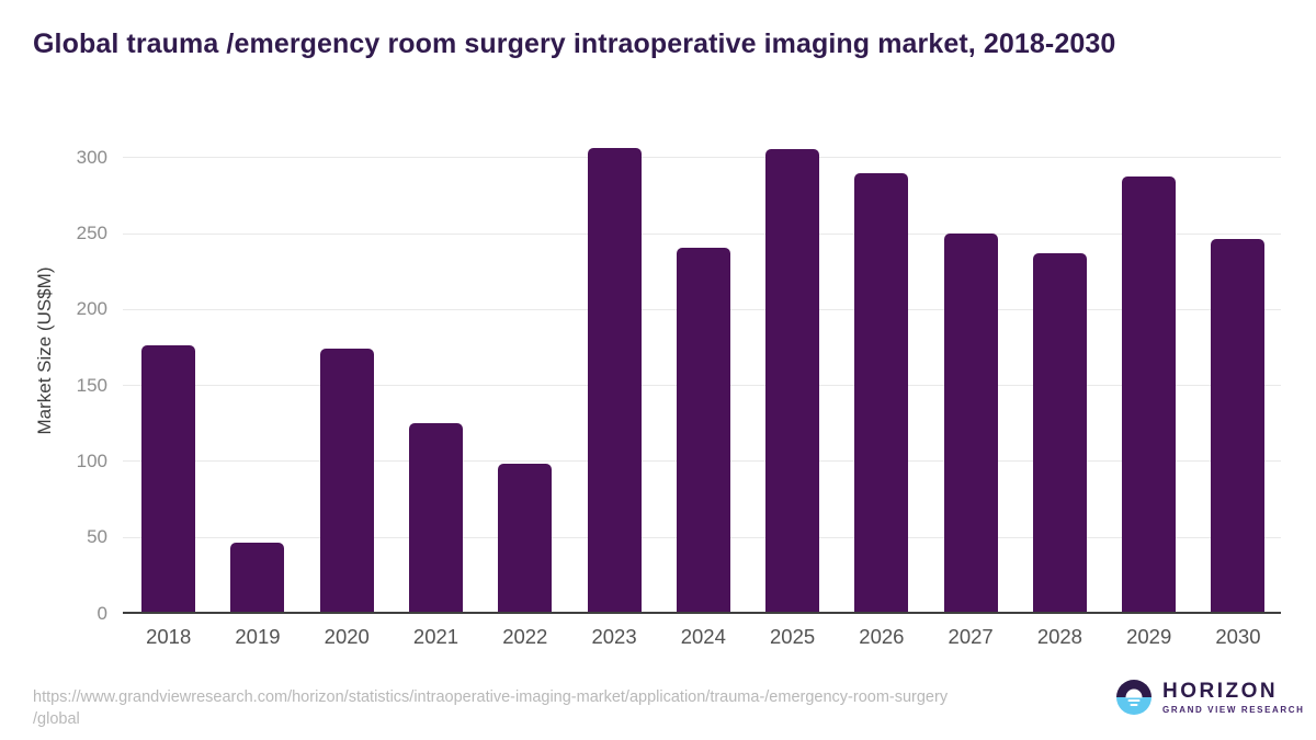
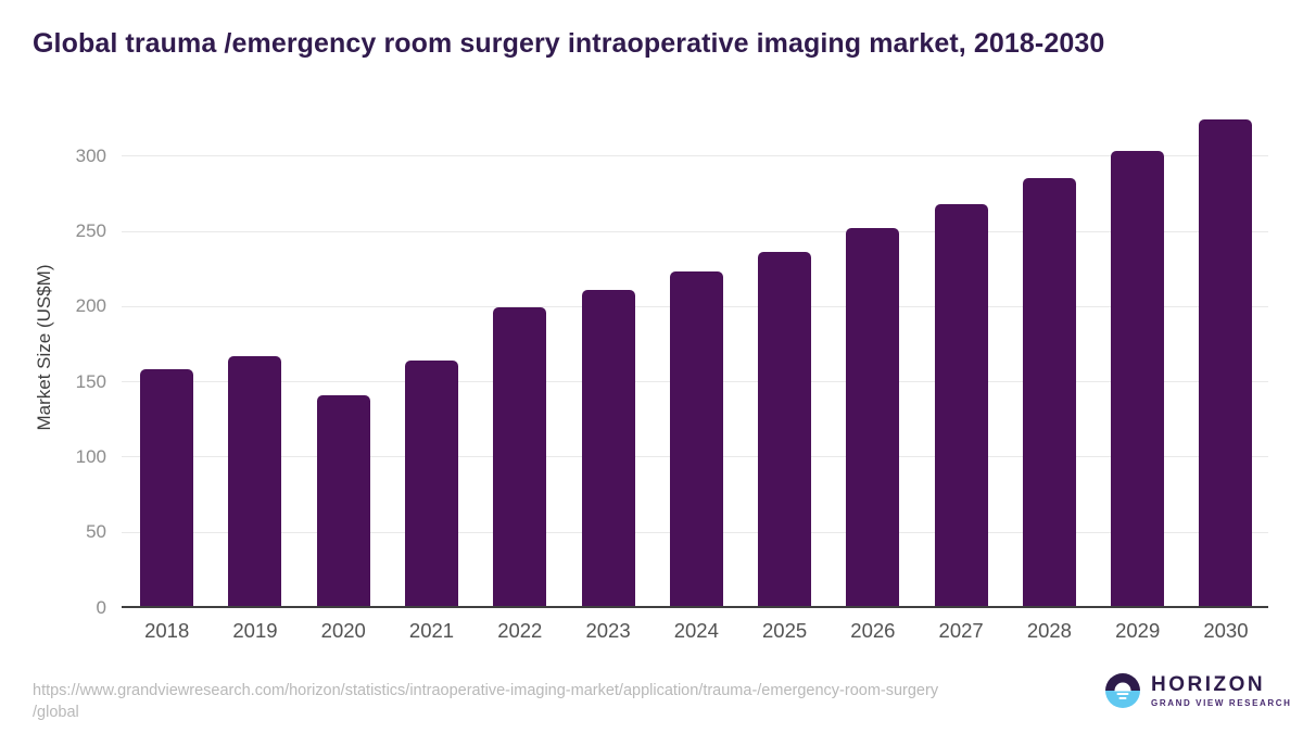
2018: 176 -> 158
2019: 46 -> 167
2020: 174 -> 141
2021: 125 -> 164
2022: 98 -> 199
2023: 306 -> 211
2024: 240 -> 223
2025: 305 -> 236
2026: 289 -> 252
2027: 250 -> 268
2028: 237 -> 285
2029: 287 -> 303
2030: 246 -> 324
